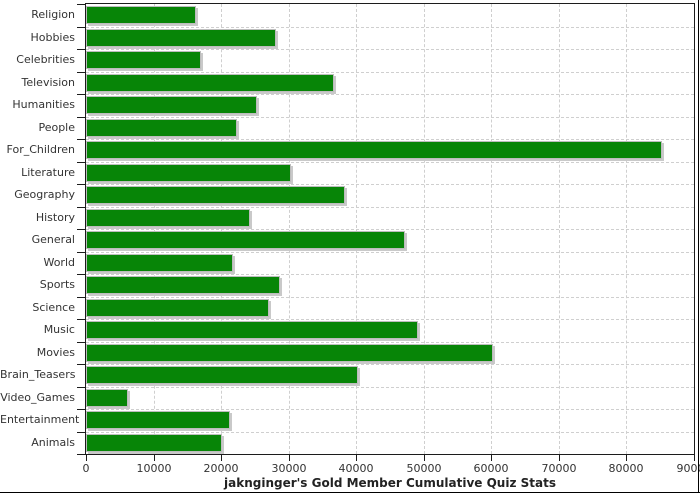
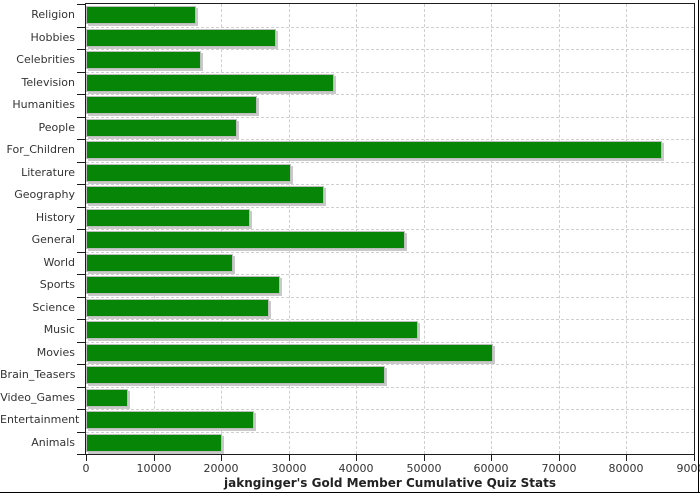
Geography: 38000 -> 35000
Brain_Teasers: 40000 -> 44000
Entertainment: 21000 -> 24000
